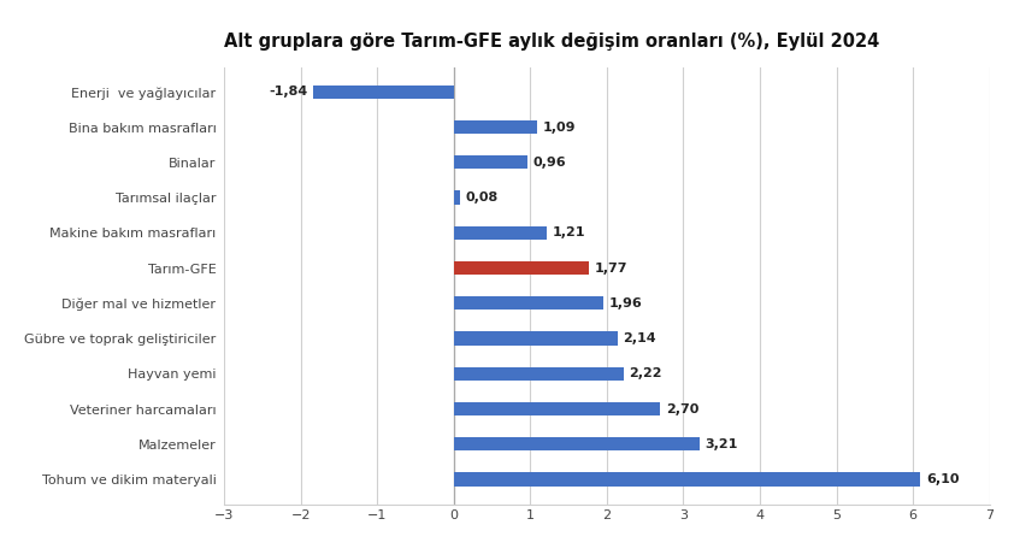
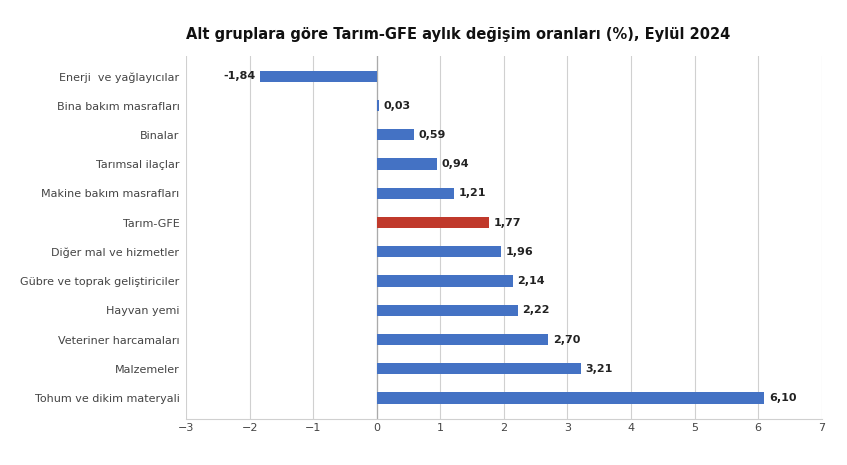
Bina bakım masrafları: 1,09 -> 0,03
Binalar: 0,96 -> 0,59
Tarımsal ilaçlar: 0,08 -> 0,94
